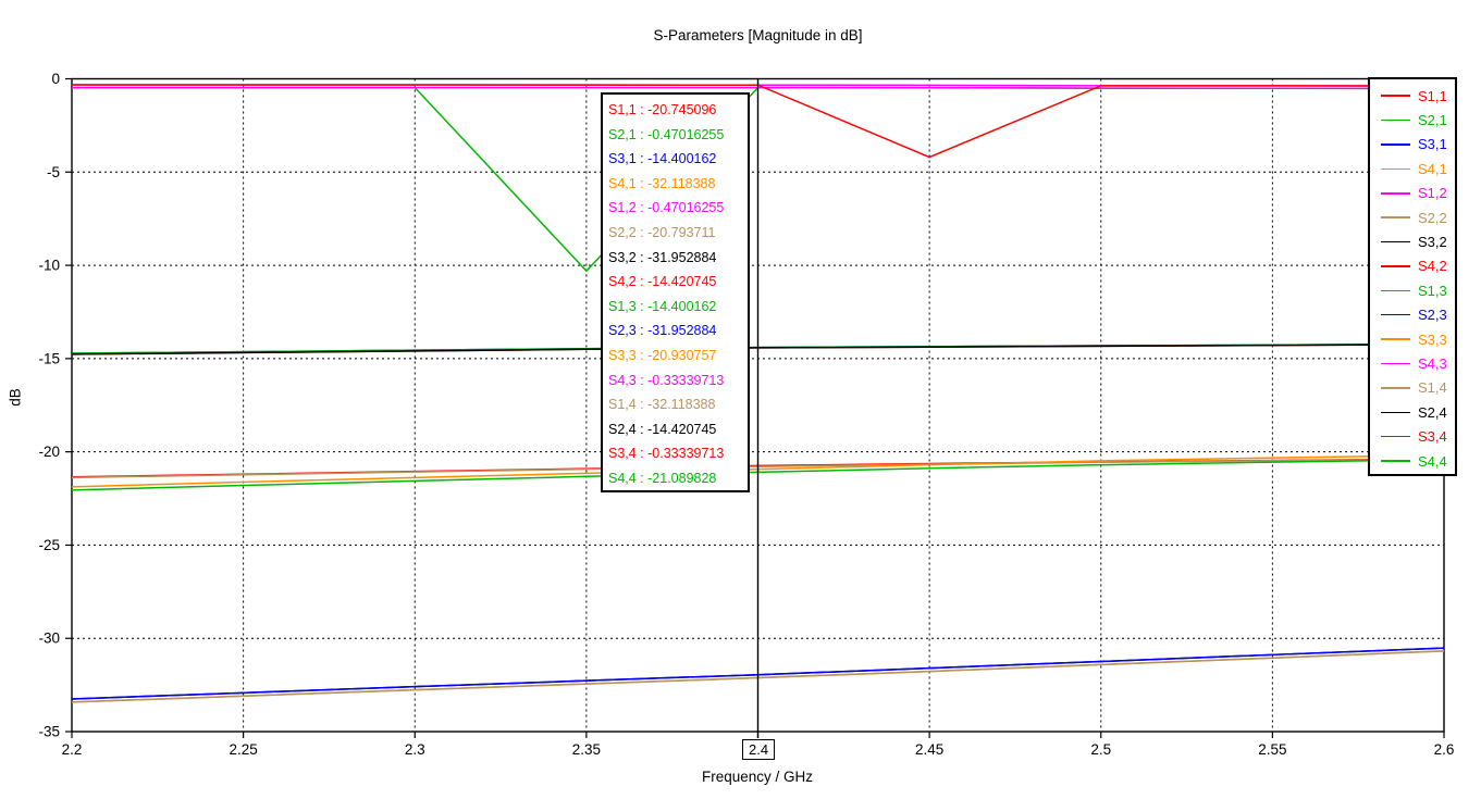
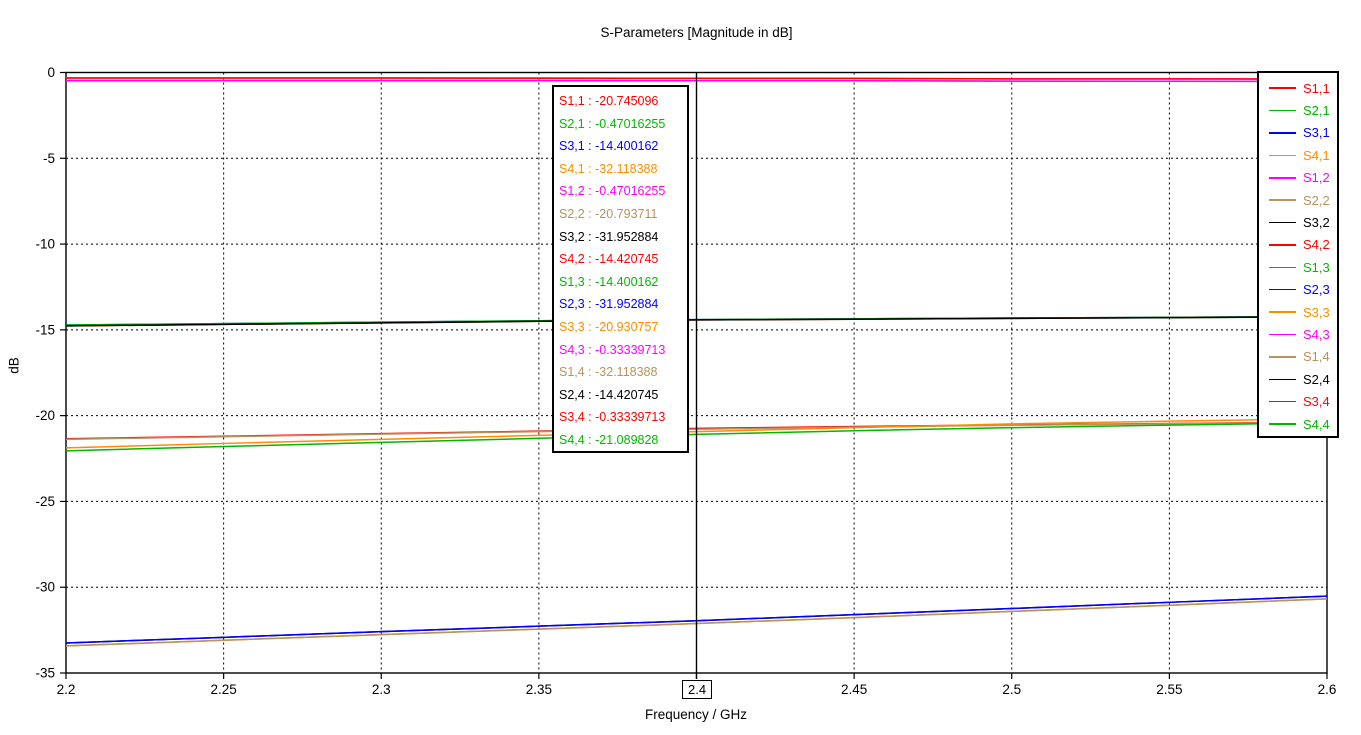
S2,1/2.35: -10.3 -> -0.5
S3,4/2.45: -4.2 -> -0.3
